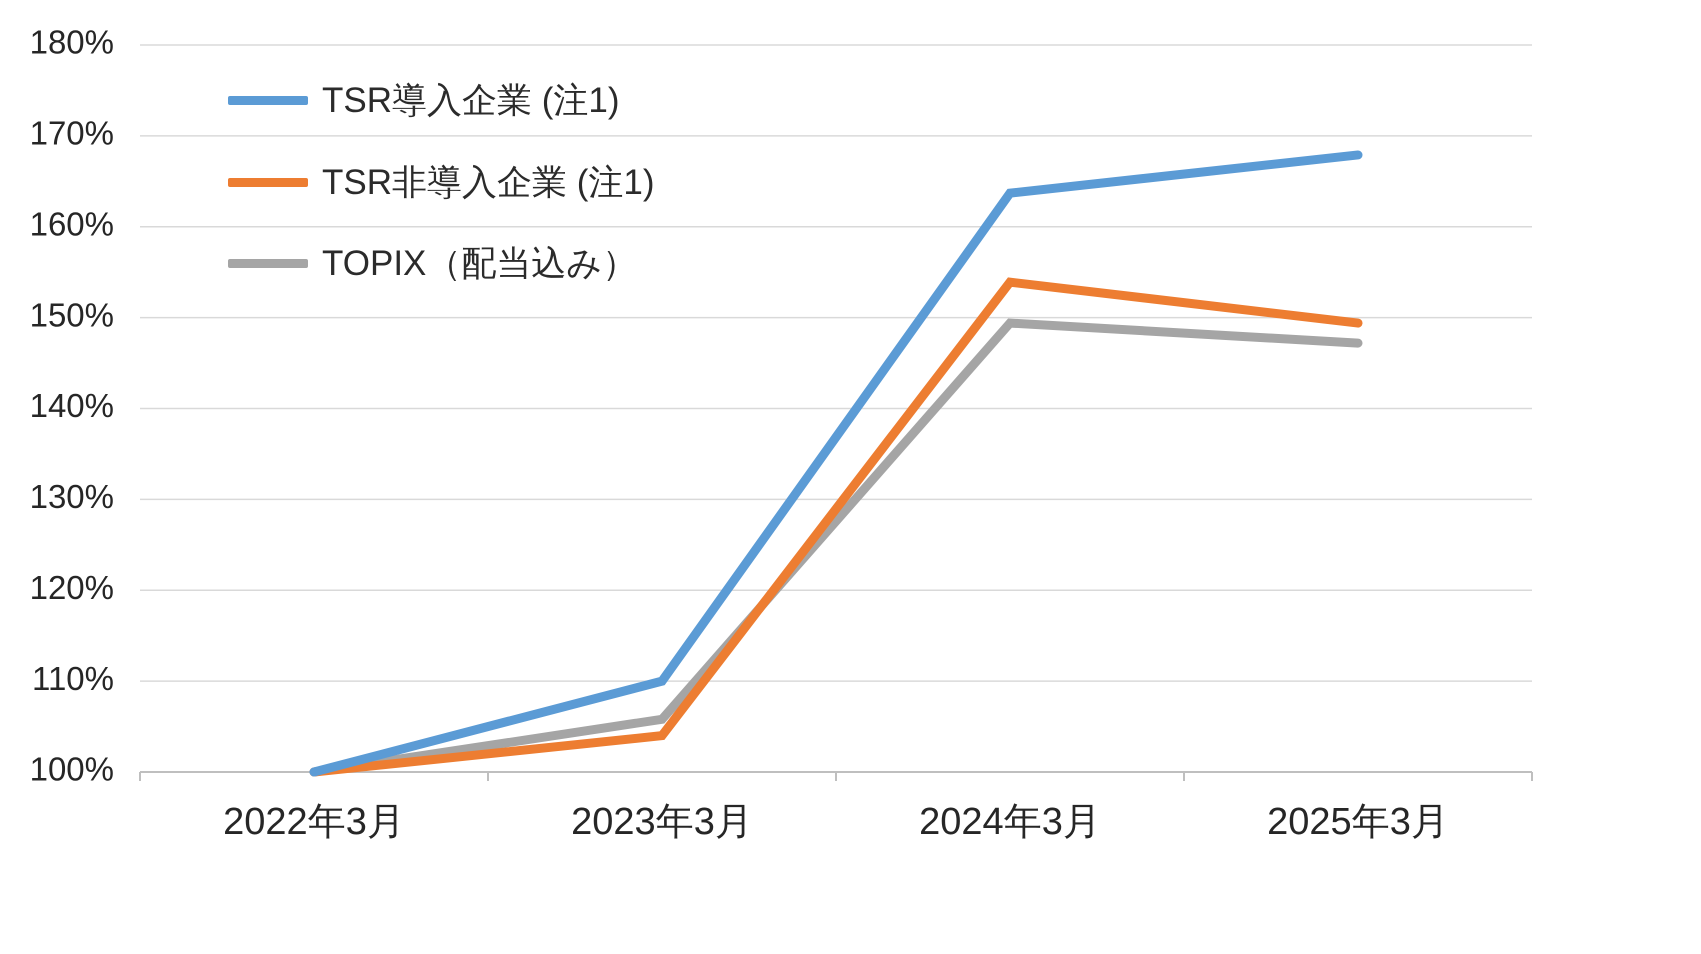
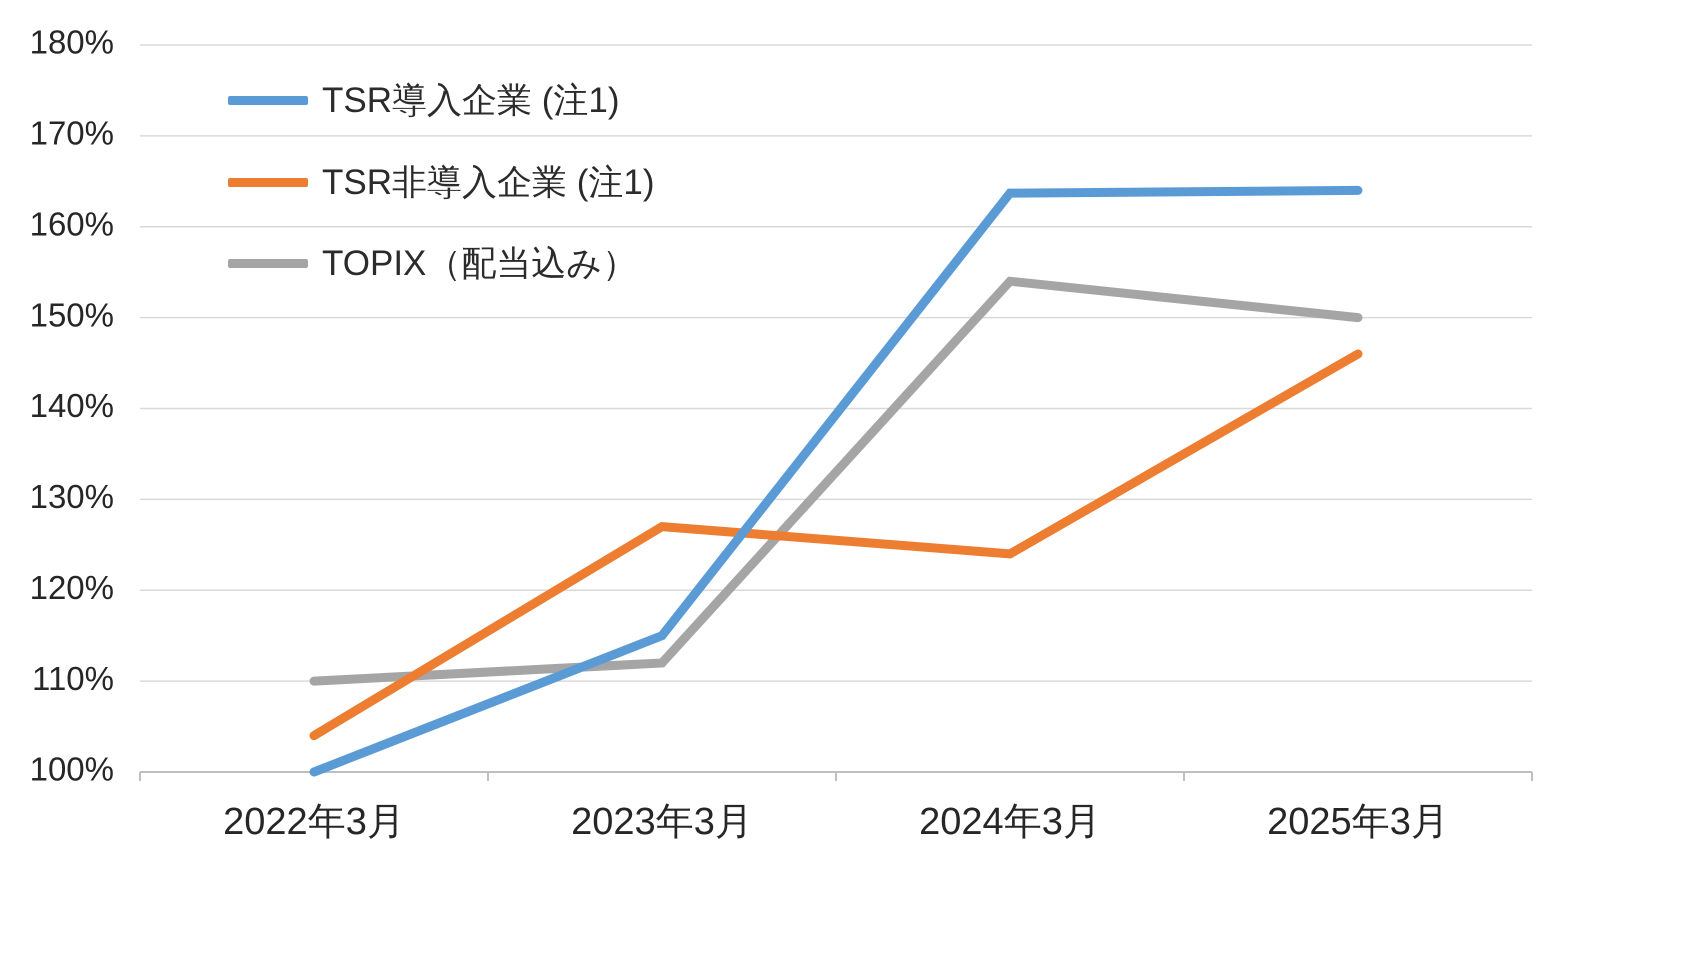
TSR非導入企業 (注1)/2022年3月: 100% -> 104%
TOPIX（配当込み）/2022年3月: 100% -> 110%
TSR導入企業 (注1)/2023年3月: 110% -> 115%
TSR非導入企業 (注1)/2023年3月: 104% -> 127%
TOPIX（配当込み）/2023年3月: 106% -> 112%
TSR非導入企業 (注1)/2024年3月: 154% -> 124%
TOPIX（配当込み）/2024年3月: 149% -> 154%
TSR導入企業 (注1)/2025年3月: 168% -> 164%
TSR非導入企業 (注1)/2025年3月: 149% -> 146%
TOPIX（配当込み）/2025年3月: 147% -> 150%
